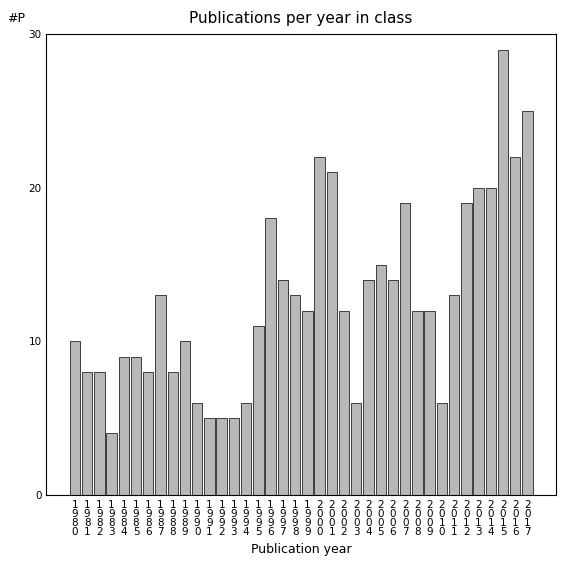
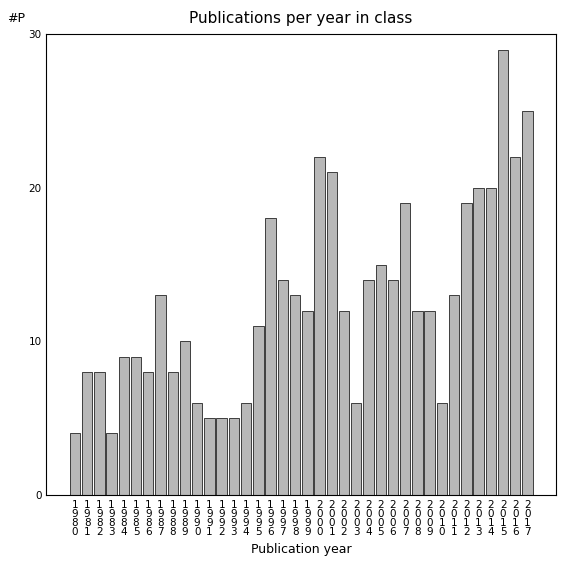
1 9 8 0: 10 -> 4
